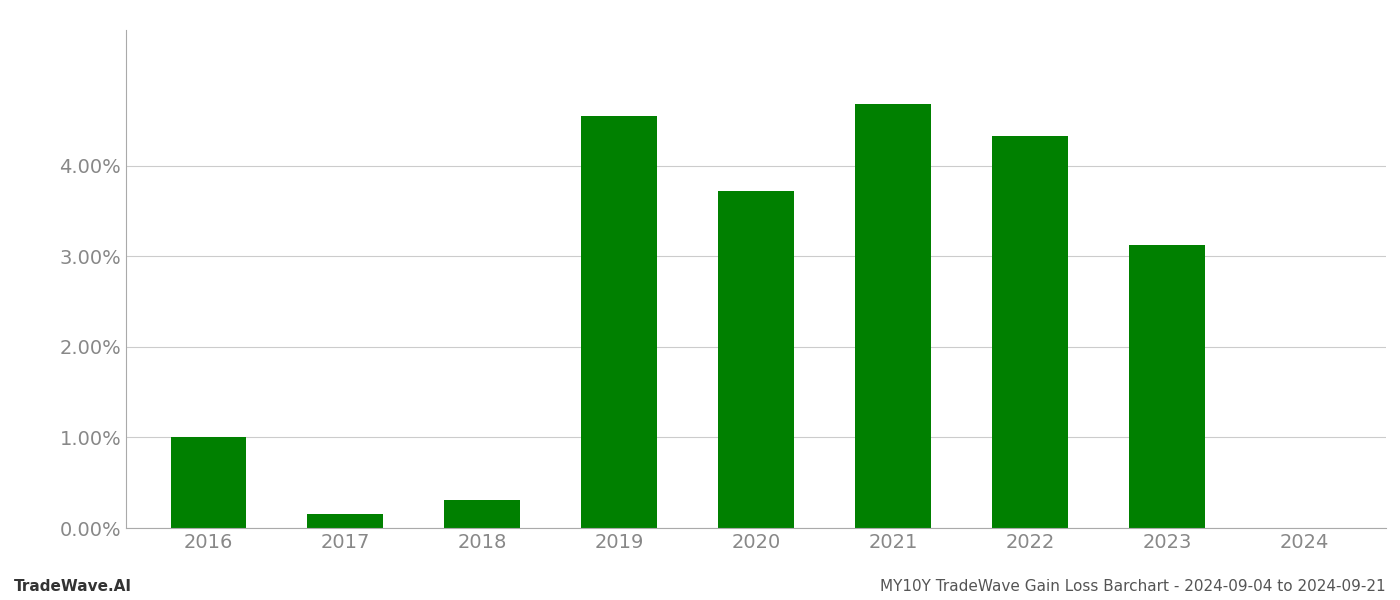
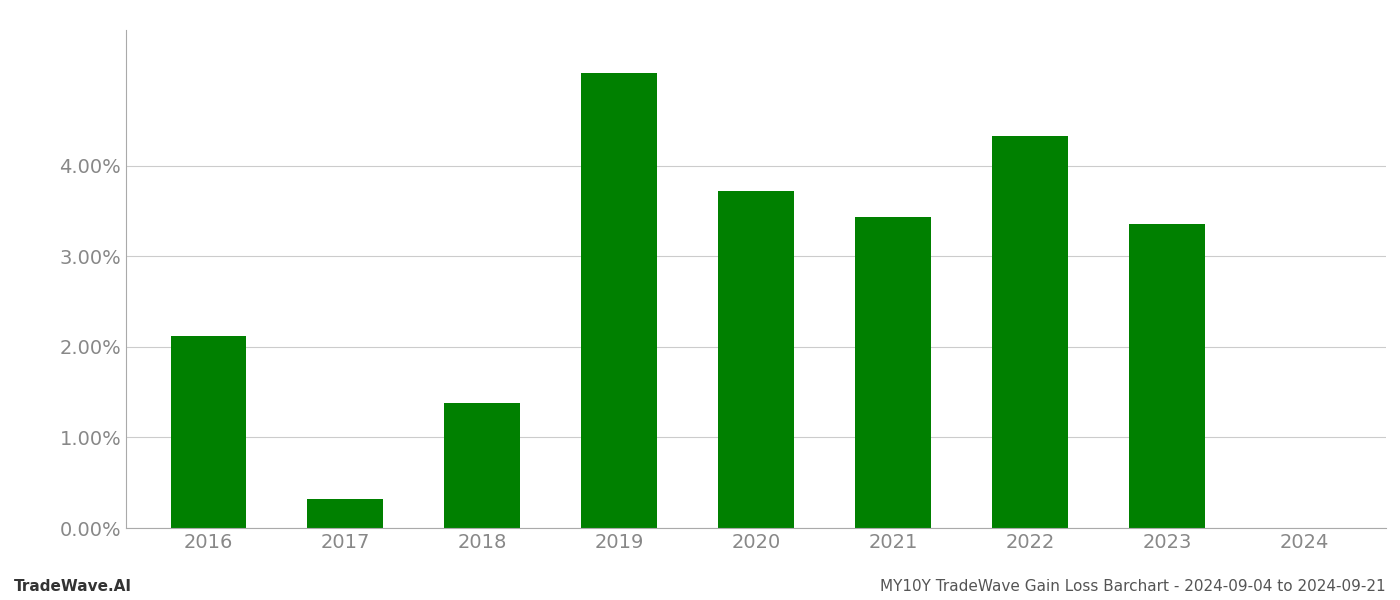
2016: 1.00% -> 2.12%
2017: 0.15% -> 0.32%
2018: 0.30% -> 1.38%
2019: 4.55% -> 5.02%
2021: 4.68% -> 3.44%
2023: 3.13% -> 3.36%
